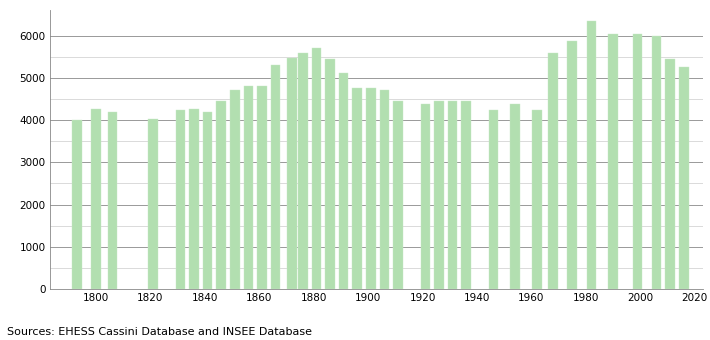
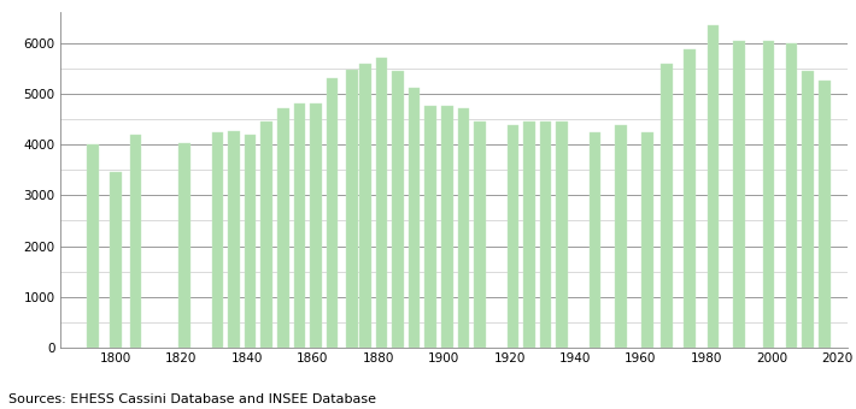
1800: 4270 -> 3450
